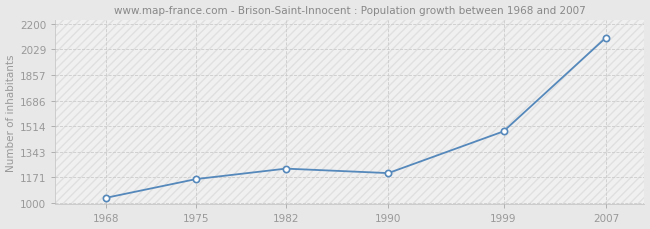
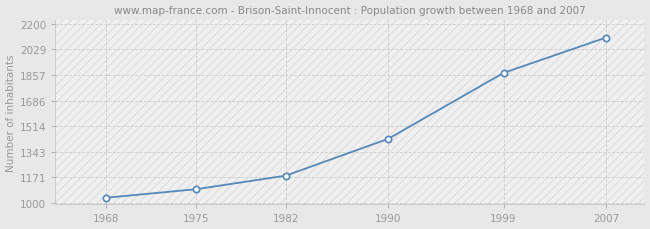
1975: 1160 -> 1090
1982: 1230 -> 1180
1990: 1200 -> 1430
1999: 1480 -> 1870
